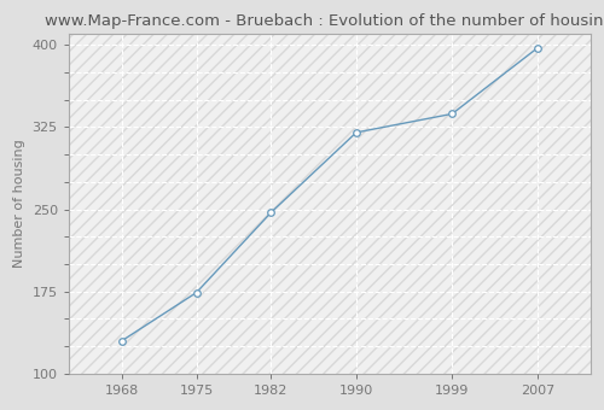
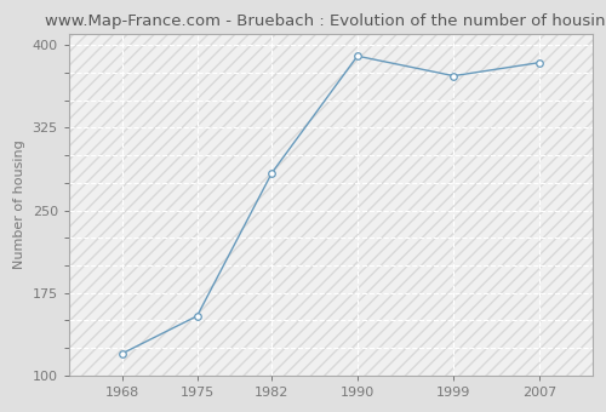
1968: 130 -> 120
1975: 174 -> 154
1982: 247 -> 284
1990: 320 -> 390
1999: 337 -> 372
2007: 397 -> 384
